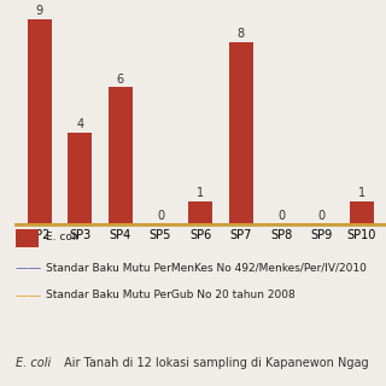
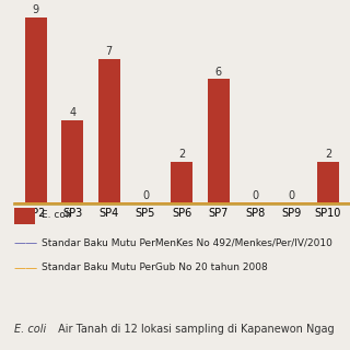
SP4: 6 -> 7
SP6: 1 -> 2
SP7: 8 -> 6
SP10: 1 -> 2
